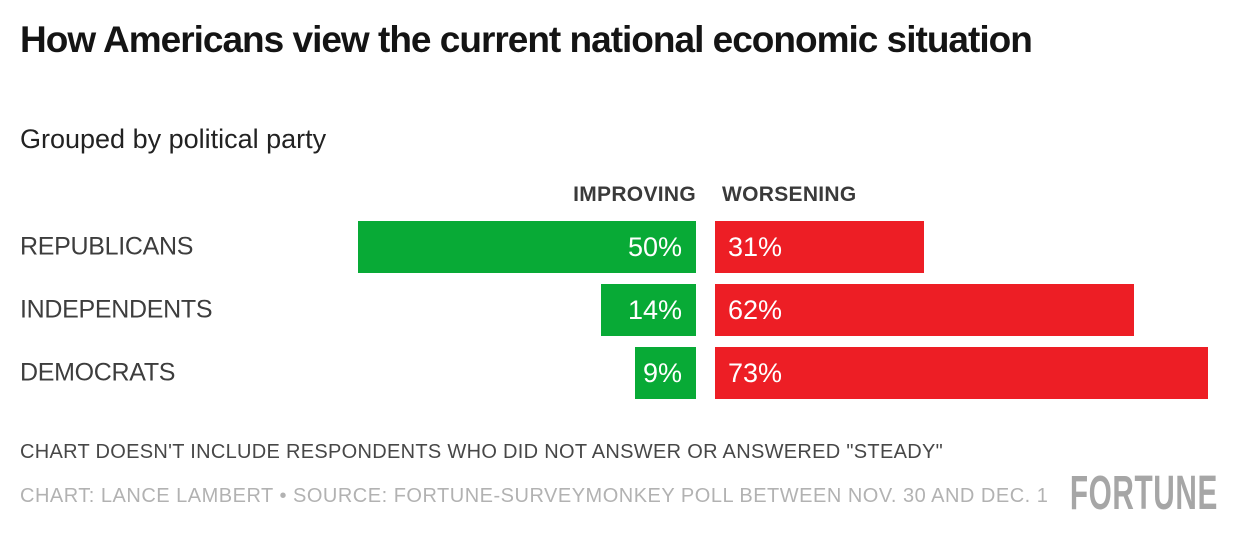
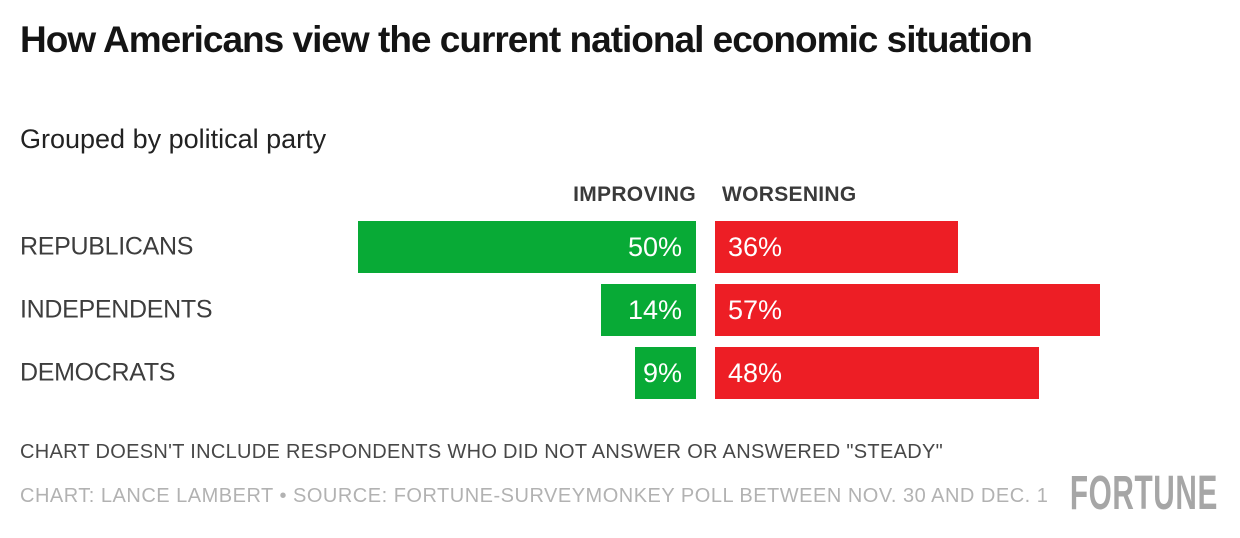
WORSENING/REPUBLICANS: 31% -> 36%
WORSENING/INDEPENDENTS: 62% -> 57%
WORSENING/DEMOCRATS: 73% -> 48%
